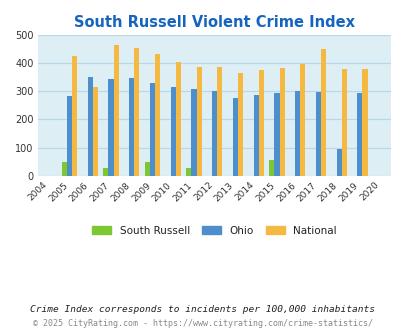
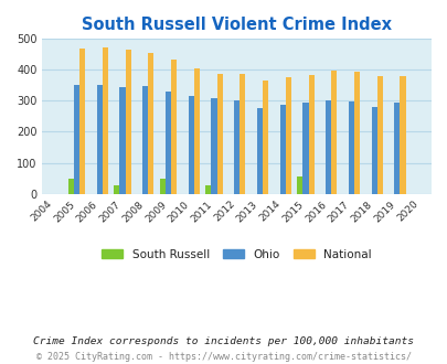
Ohio/2005: 285 -> 350
National/2005: 425 -> 469
National/2006: 315 -> 474
National/2017: 450 -> 394
Ohio/2018: 95 -> 281
